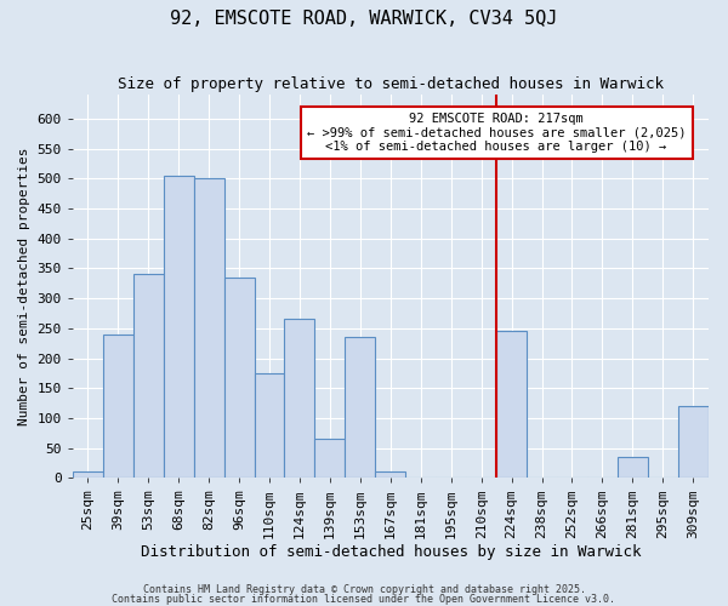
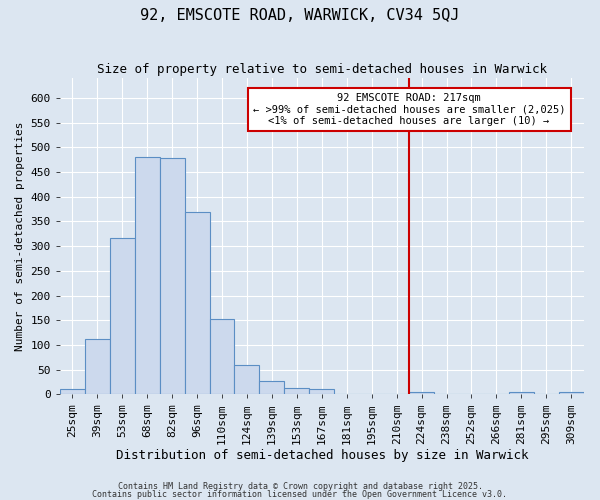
39sqm: 240 -> 113
53sqm: 340 -> 316
68sqm: 505 -> 480
82sqm: 500 -> 478
96sqm: 335 -> 370
110sqm: 175 -> 152
124sqm: 265 -> 60
139sqm: 65 -> 28
153sqm: 235 -> 13
224sqm: 245 -> 5
281sqm: 35 -> 5
309sqm: 120 -> 5
